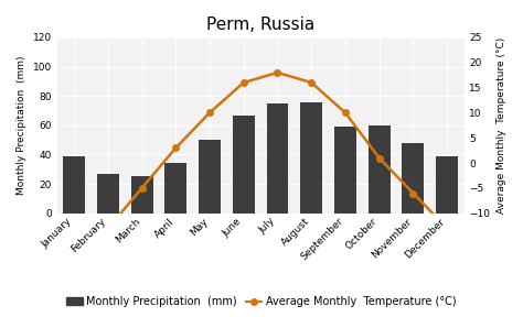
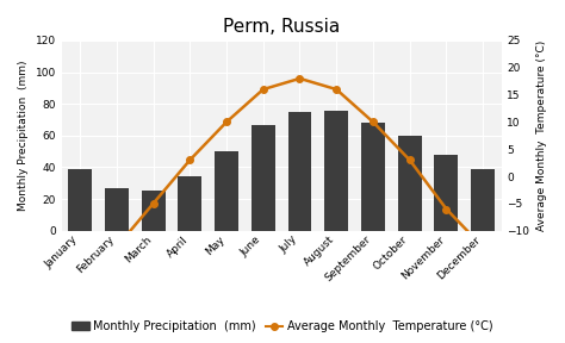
Monthly Precipitation (mm)/September: 59 -> 68
Average Monthly Temperature (°C)/October: 1 -> 3
